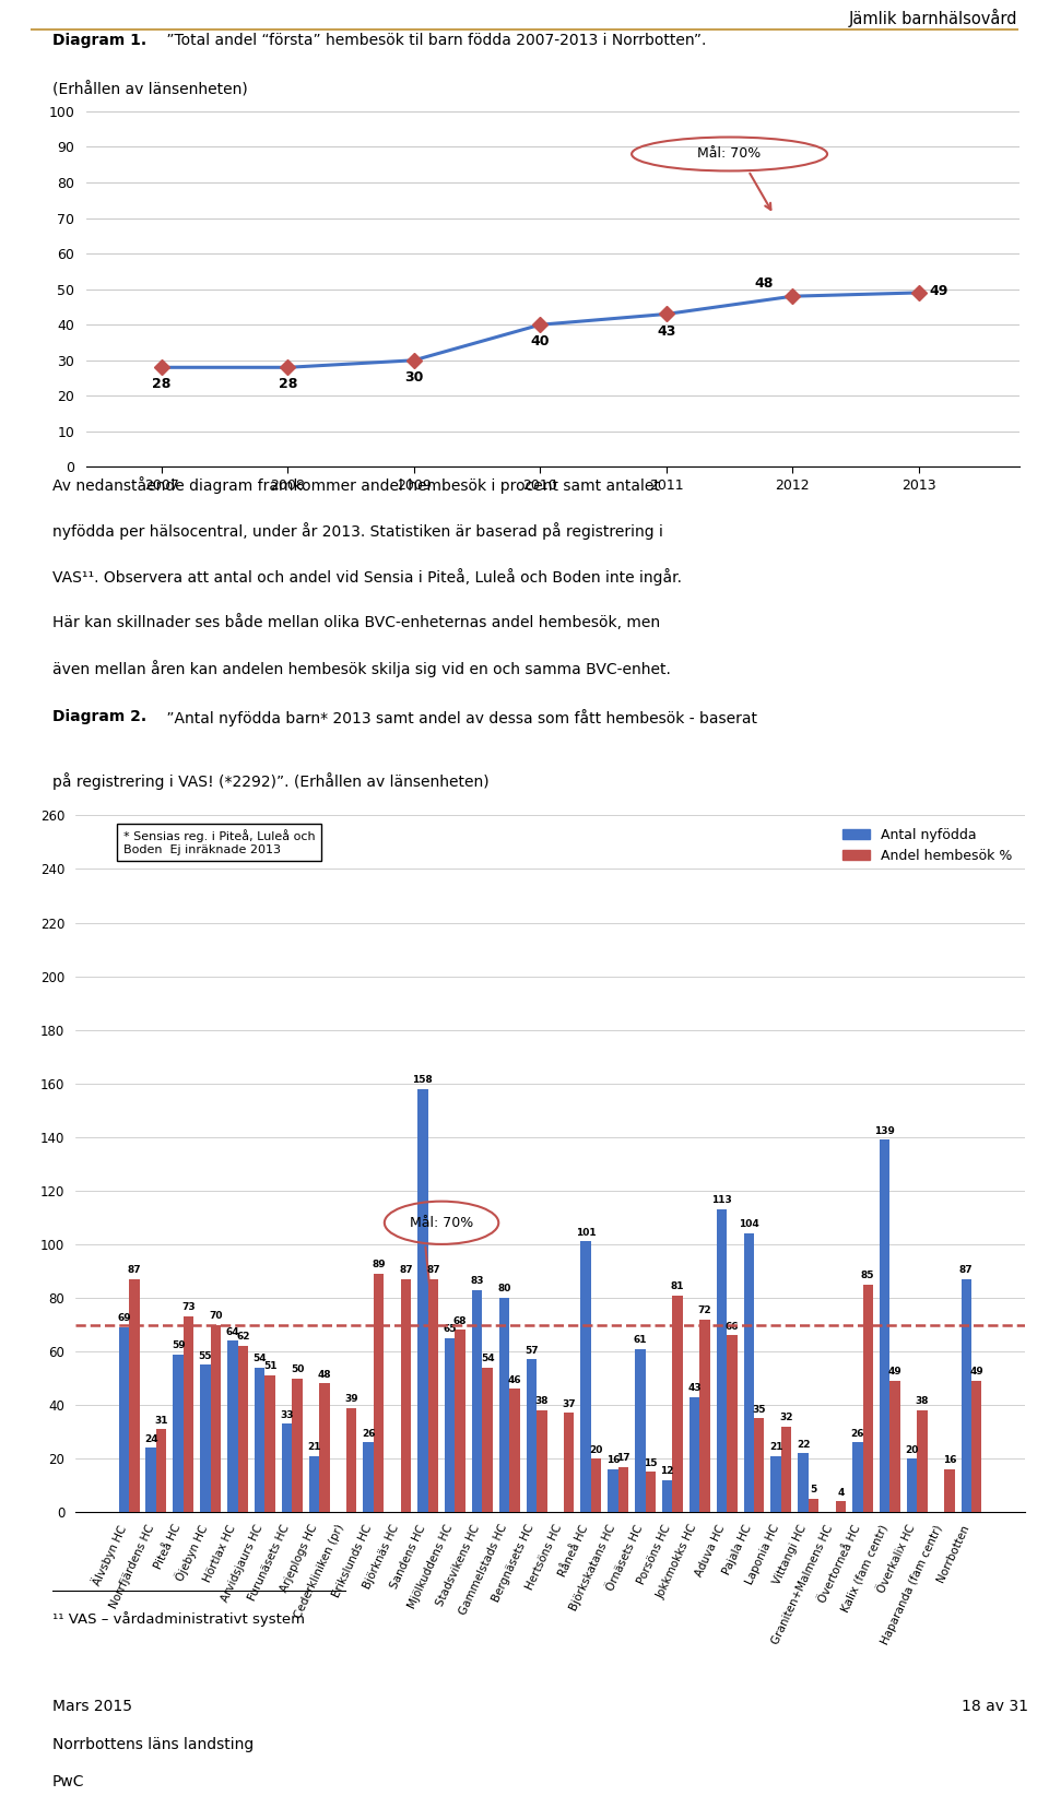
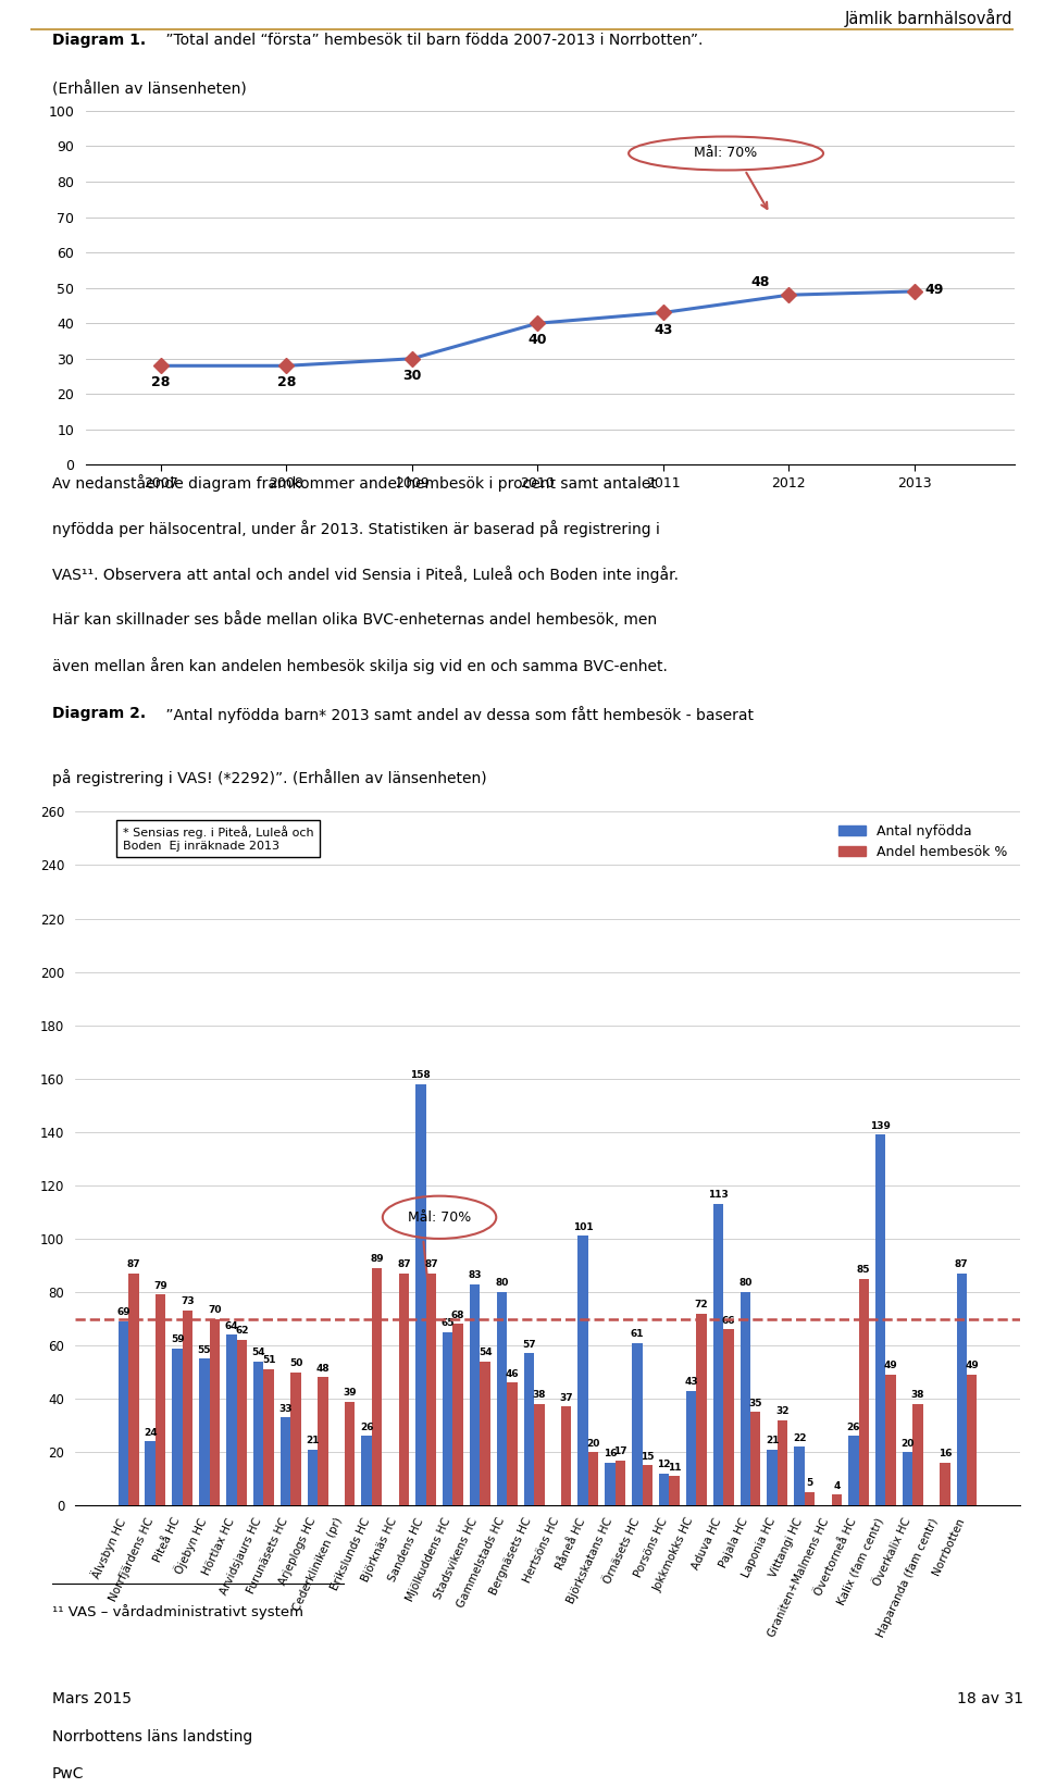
Andel hembesök %/Norrfjärdens HC: 31 -> 79
Andel hembesök %/Porsöns HC: 81 -> 11
Antal nyfödda/Pajala HC: 104 -> 80
